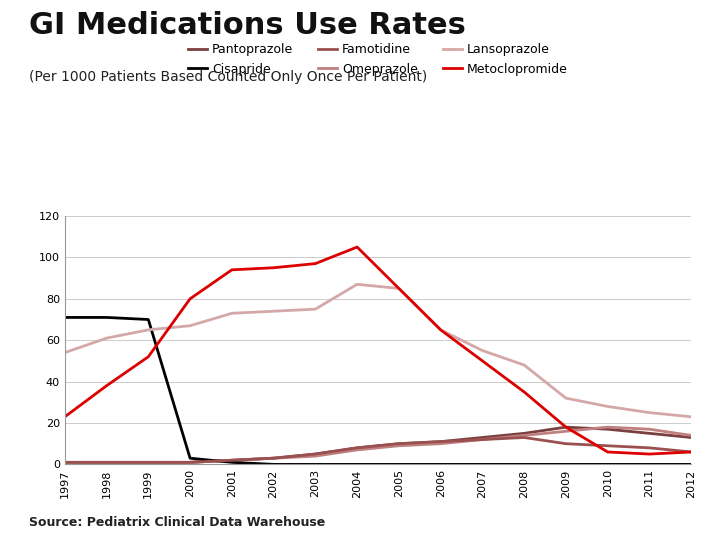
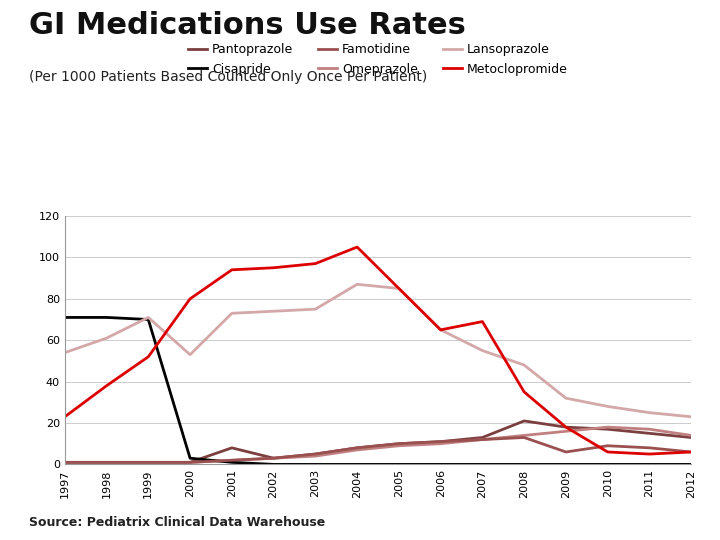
Lansoprazole/1999: 65 -> 71
Lansoprazole/2000: 67 -> 53
Pantoprazole/2001: 2 -> 8
Metoclopromide/2007: 50 -> 69
Pantoprazole/2008: 15 -> 21
Famotidine/2009: 10 -> 6
